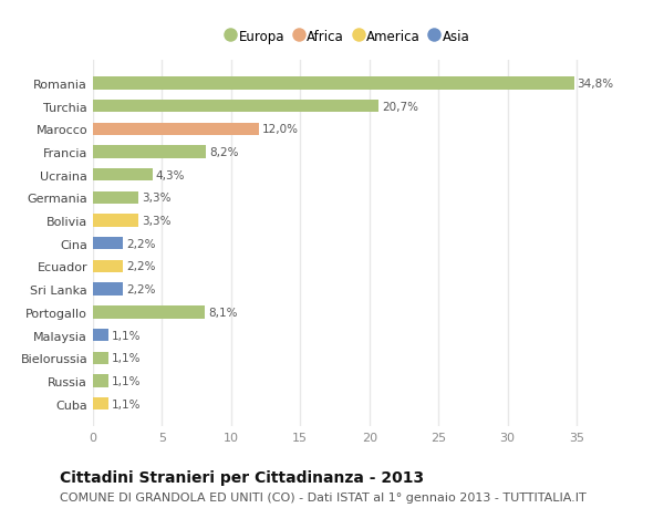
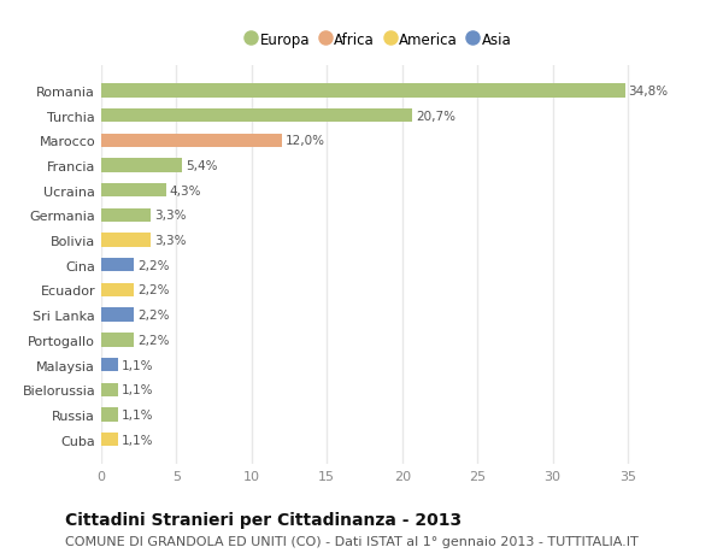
Francia: 8,2% -> 5,4%
Portogallo: 8,1% -> 2,2%
